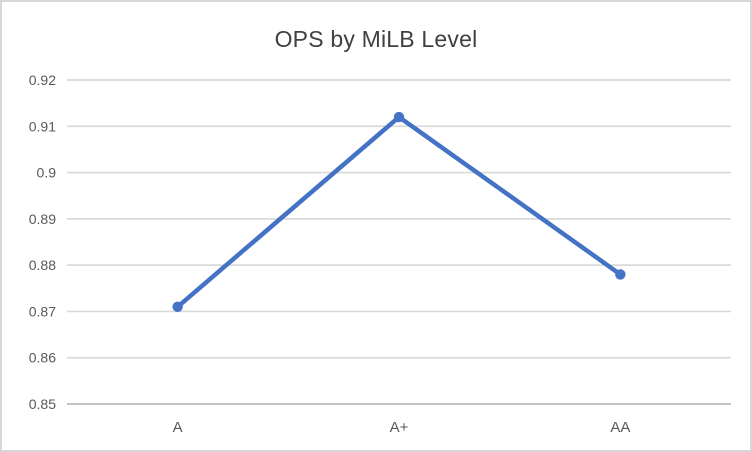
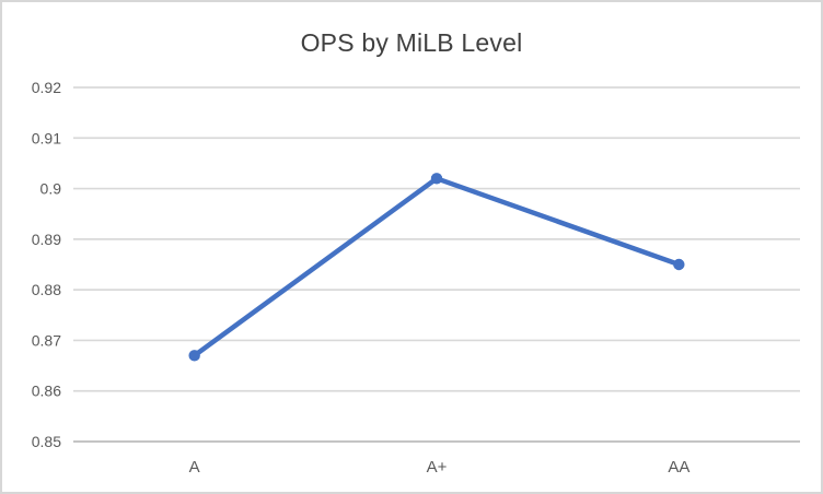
A: 0.871 -> 0.867
A+: 0.912 -> 0.902
AA: 0.878 -> 0.885
